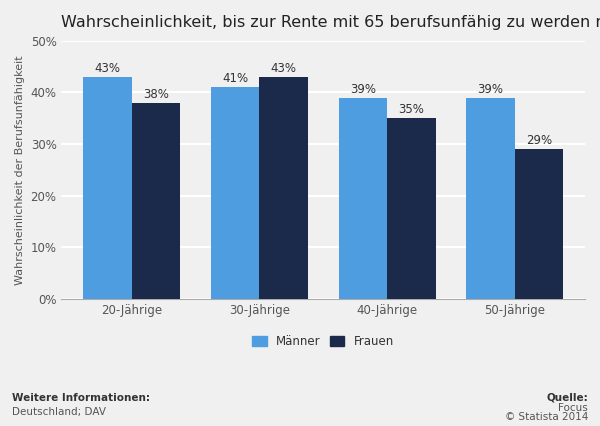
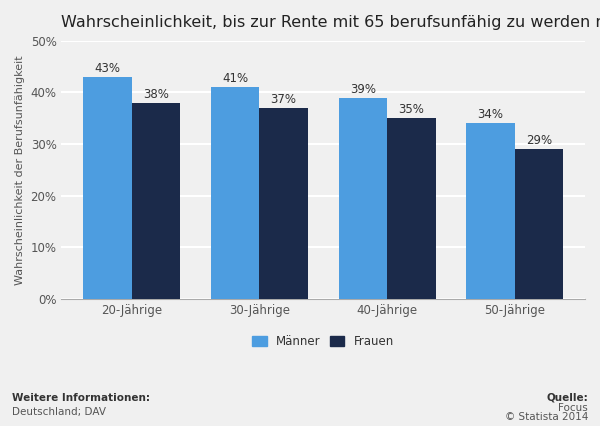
Frauen/30-Jährige: 43% -> 37%
Männer/50-Jährige: 39% -> 34%
